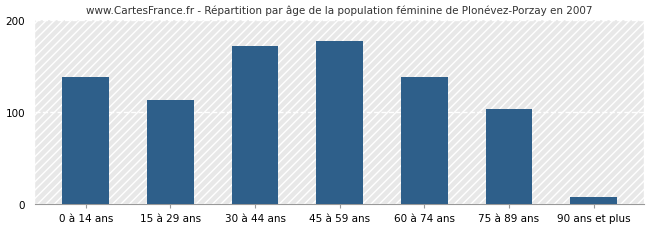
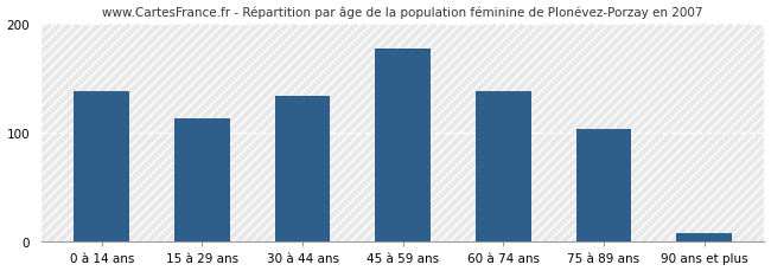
30 à 44 ans: 172 -> 134
